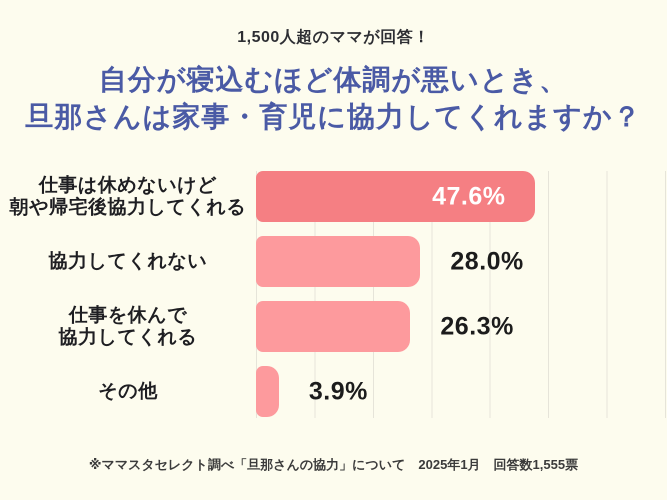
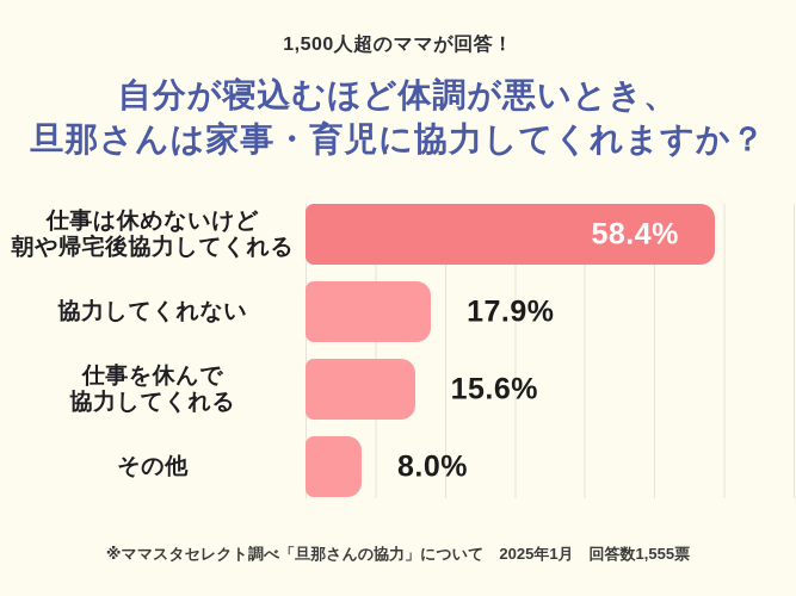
仕事は休めないけど 朝や帰宅後協力してくれる: 47.6% -> 58.4%
協力してくれない: 28.0% -> 17.9%
仕事を休んで 協力してくれる: 26.3% -> 15.6%
その他: 3.9% -> 8.0%
